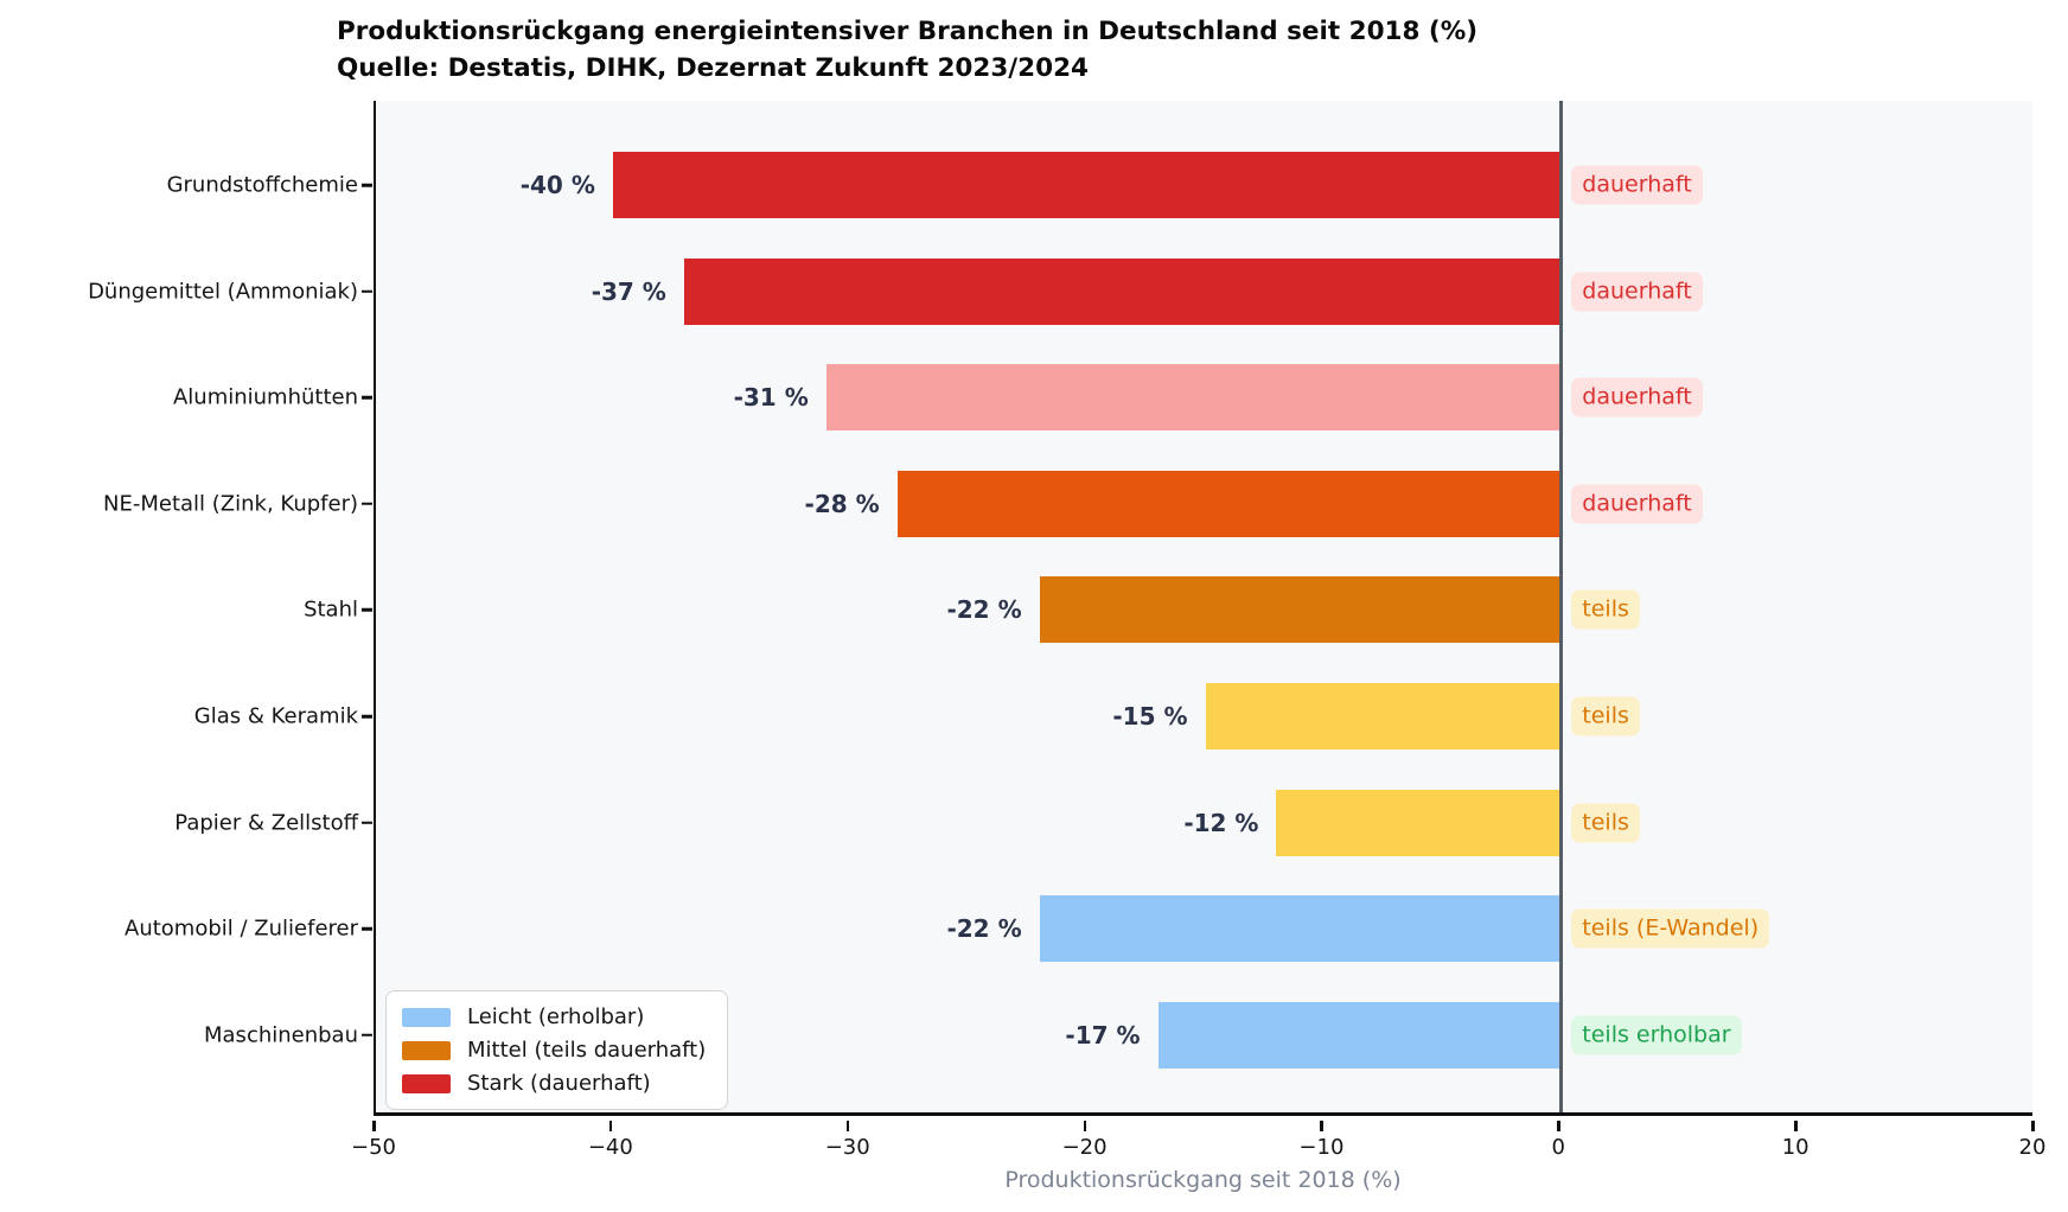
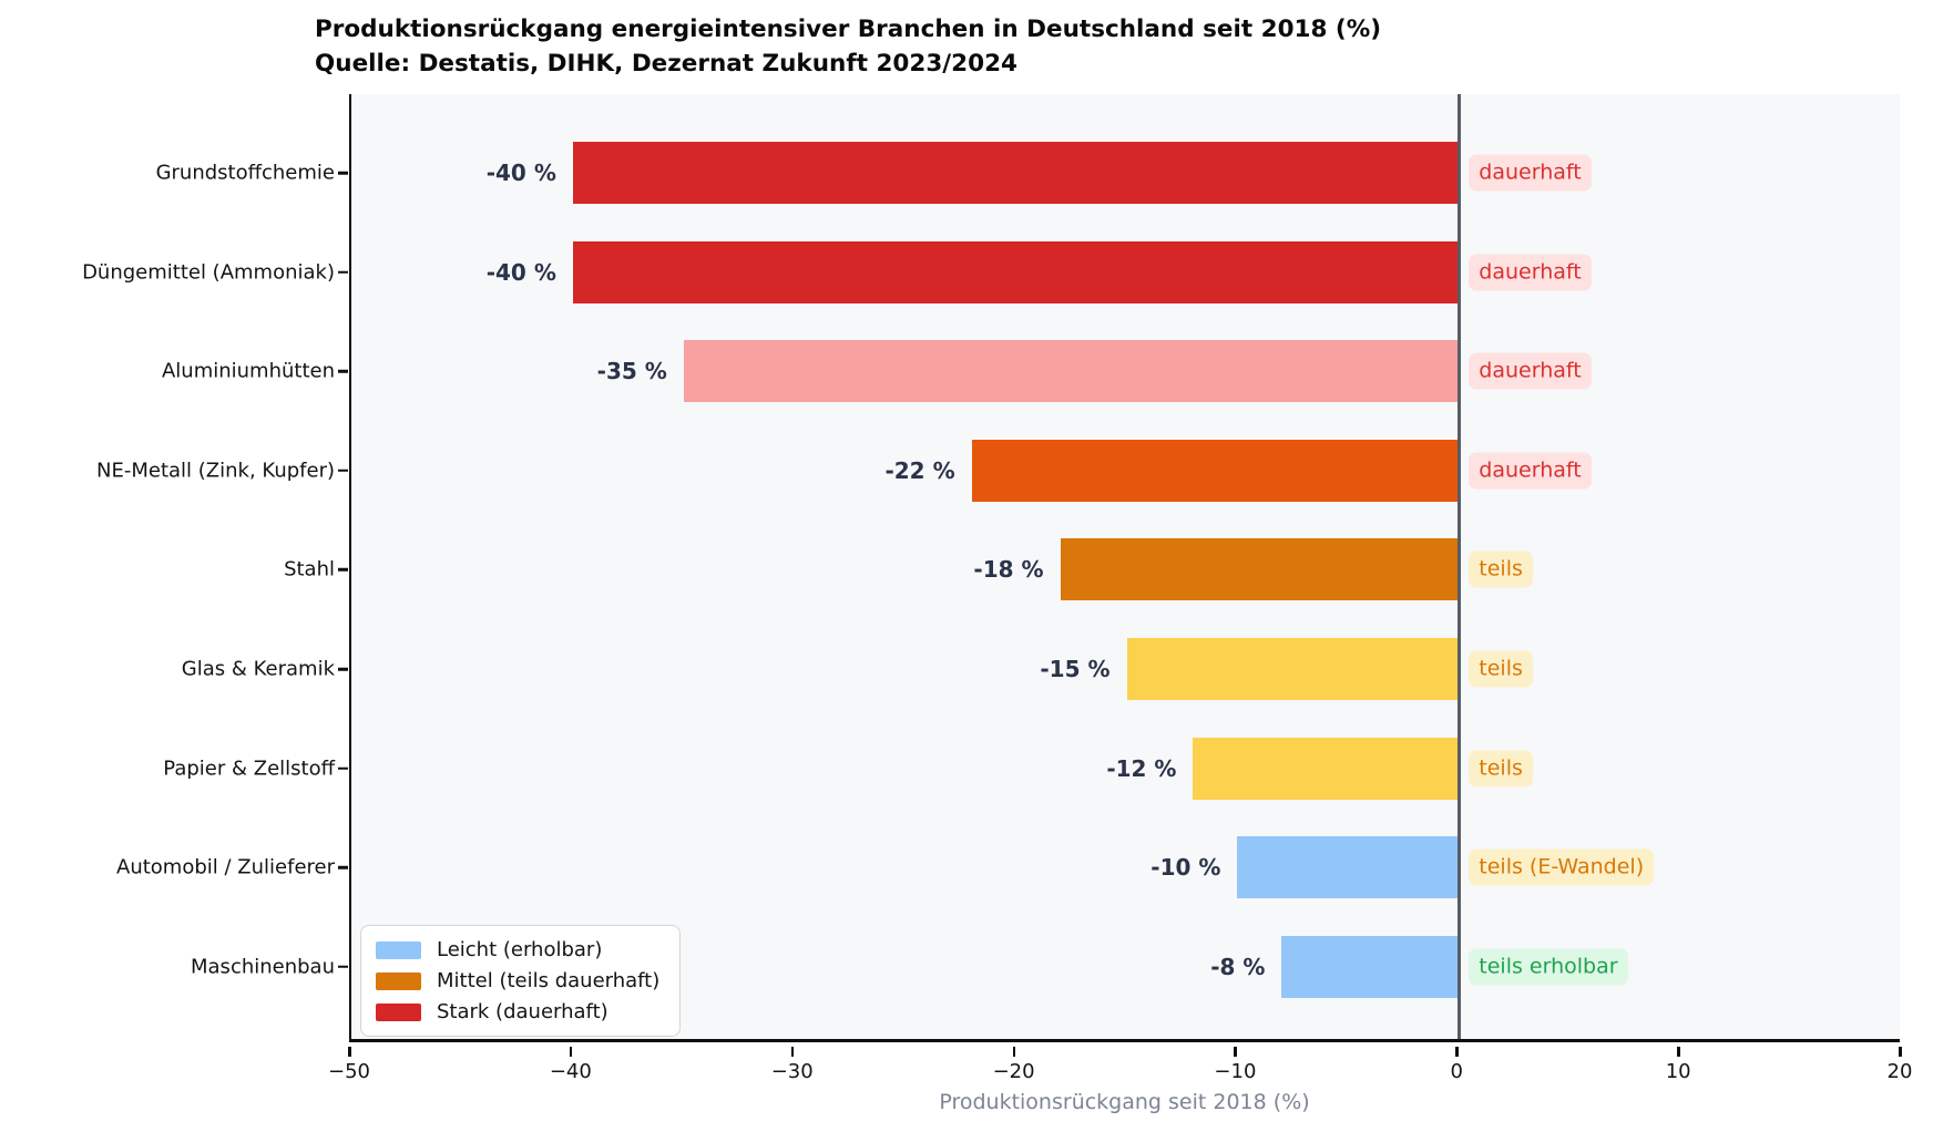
Düngemittel (Ammoniak): -37 -> -40
Aluminiumhütten: -31 -> -35
NE-Metall (Zink, Kupfer): -28 -> -22
Stahl: -22 -> -18
Automobil / Zulieferer: -22 -> -10
Maschinenbau: -17 -> -8
